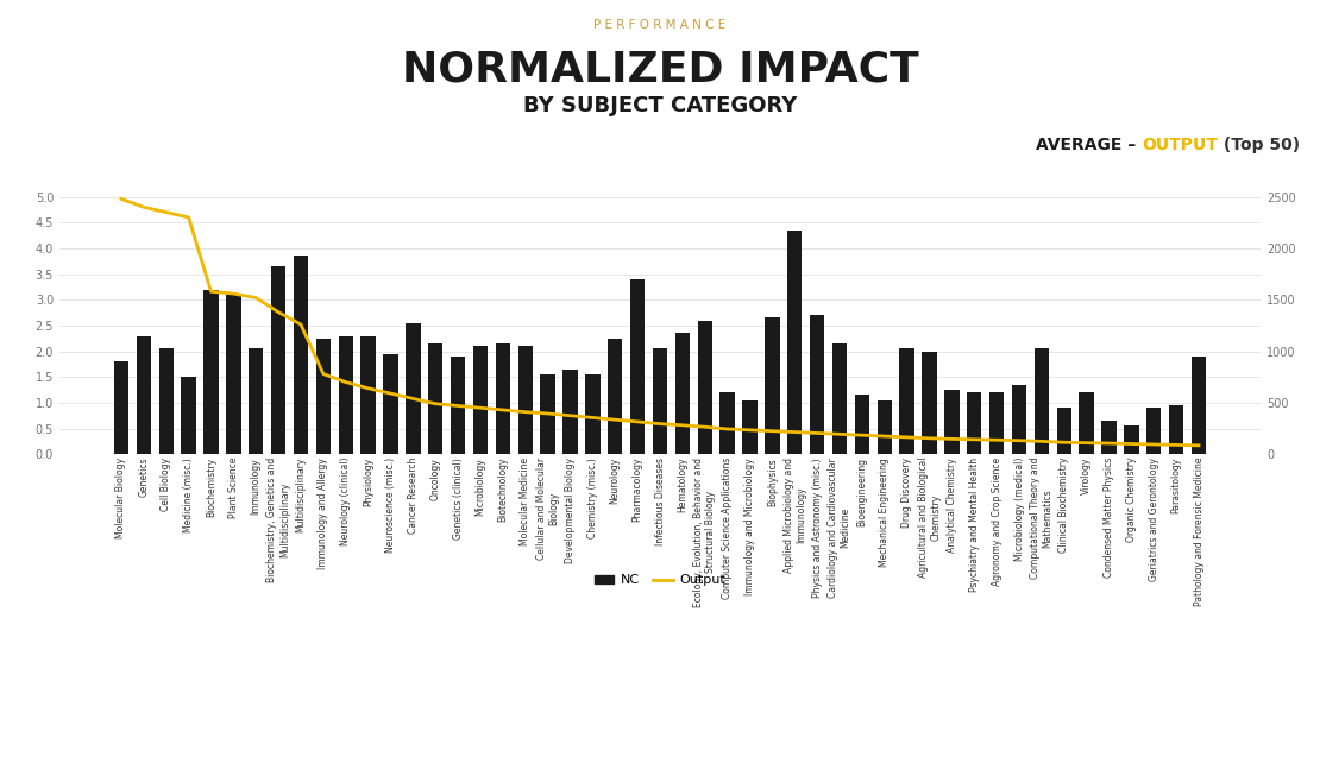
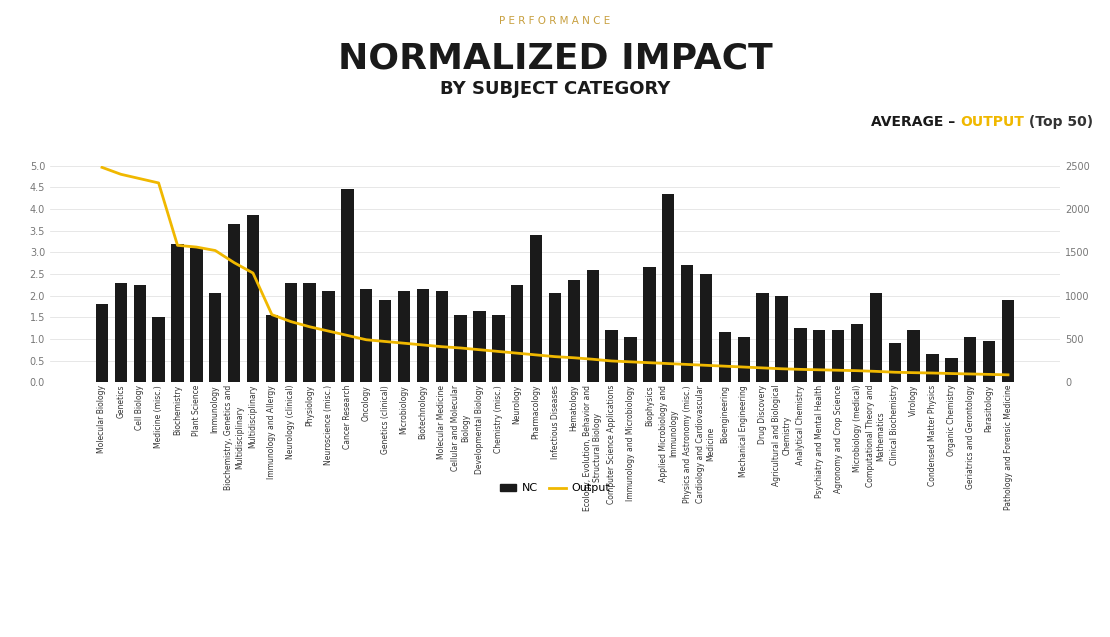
NC/Cell Biology: 2.05 -> 2.25
NC/Immunology and Allergy: 2.25 -> 1.55
NC/Neuroscience (misc.): 1.95 -> 2.10
NC/Cancer Research: 2.55 -> 4.45
NC/Cardiology and Cardiovascular Medicine: 2.15 -> 2.50
NC/Geriatrics and Gerontology: 0.90 -> 1.05
